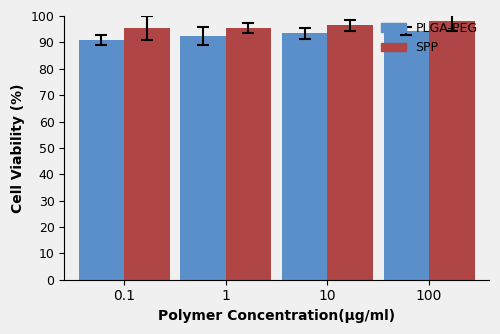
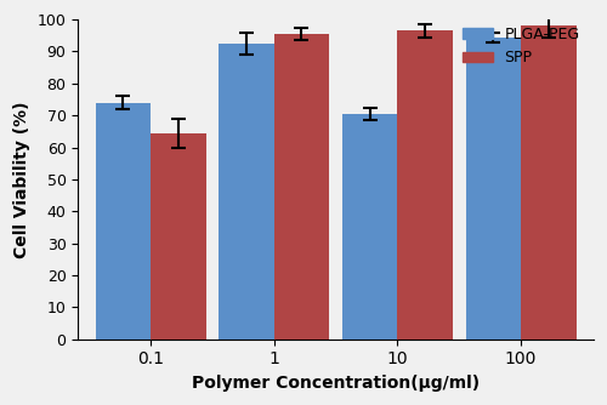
PLGA-PEG/0.1: 91.0 -> 74.0
SPP/0.1: 95.5 -> 64.5
PLGA-PEG/10: 93.5 -> 70.5
